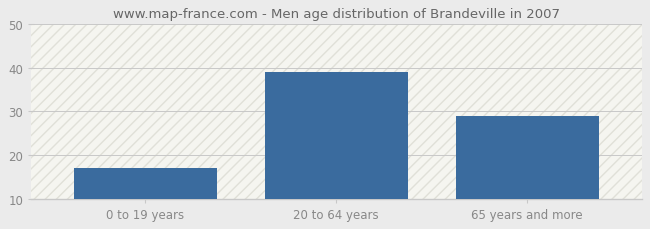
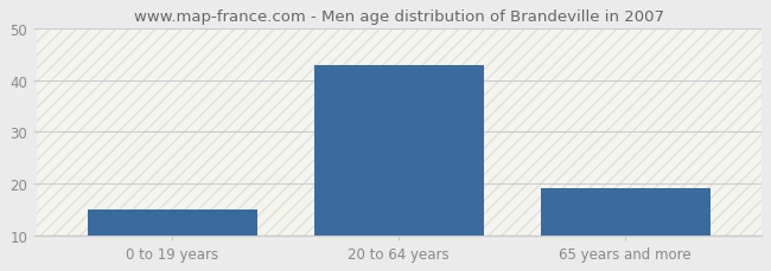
0 to 19 years: 17 -> 15
20 to 64 years: 39 -> 43
65 years and more: 29 -> 19
